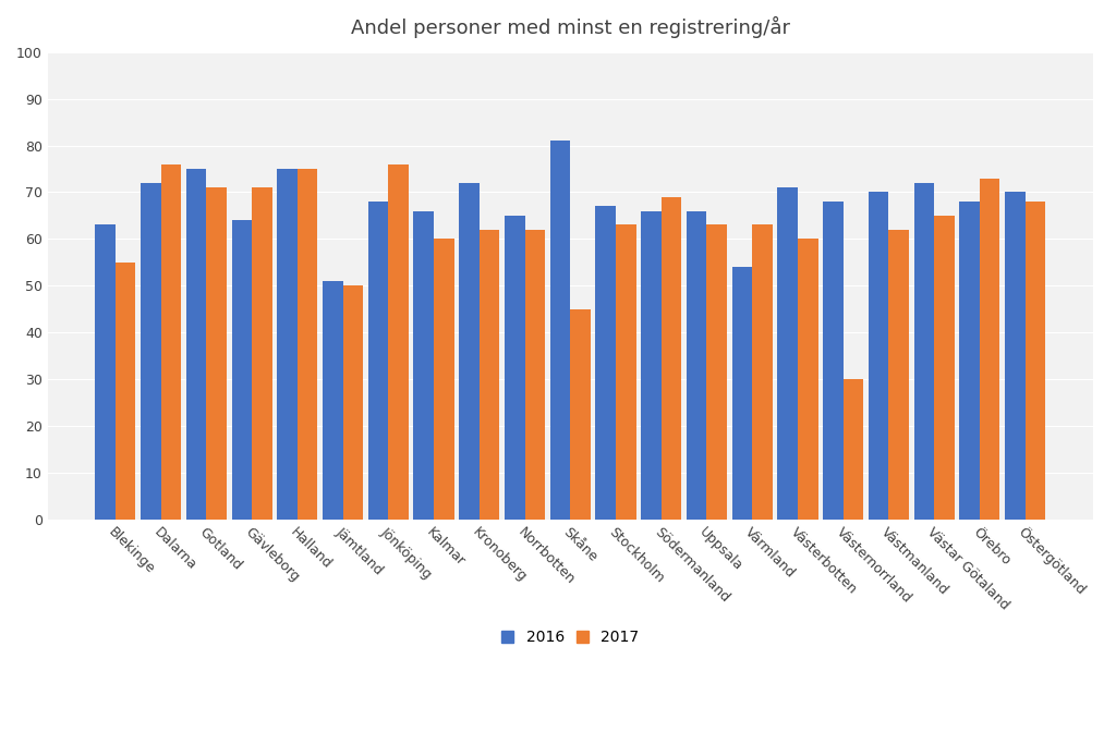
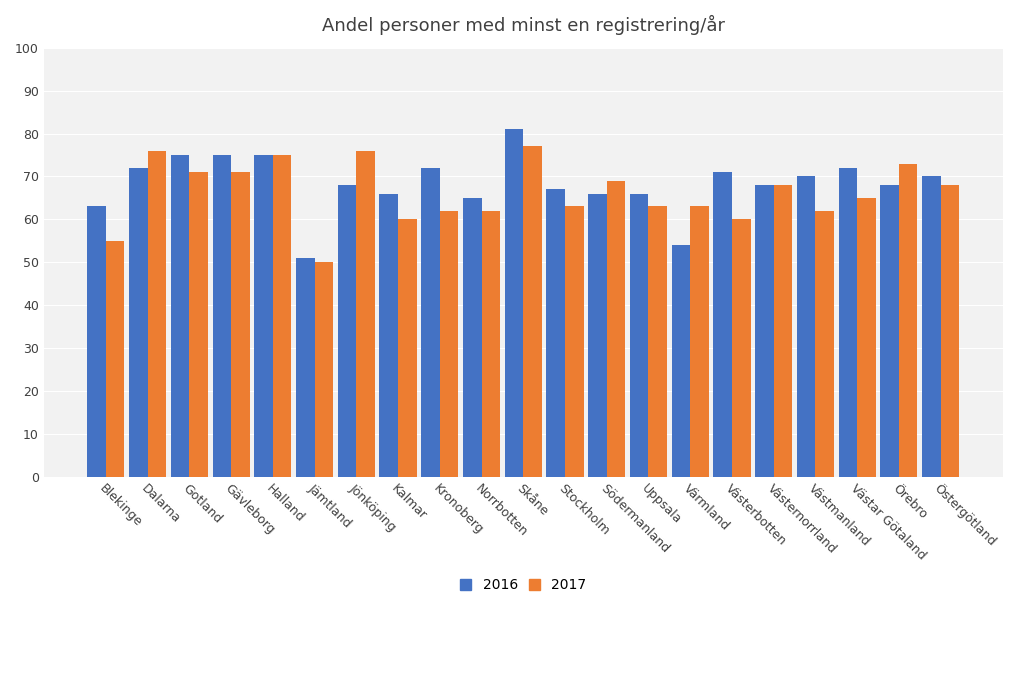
2016/Gävleborg: 64 -> 75
2017/Skåne: 45 -> 77
2017/Västernorrland: 30 -> 68
